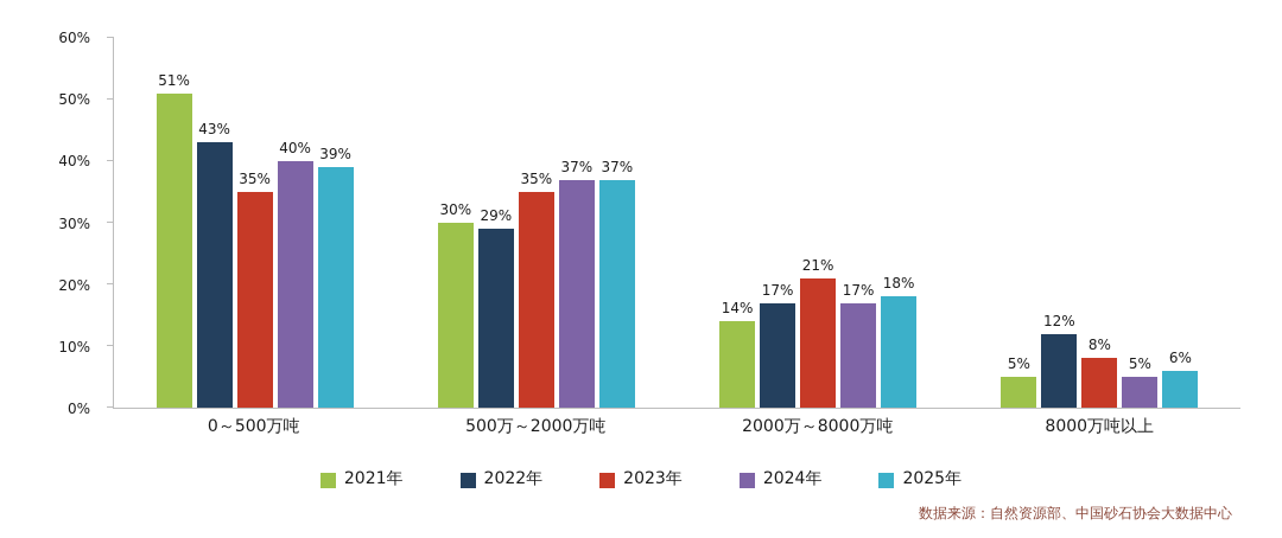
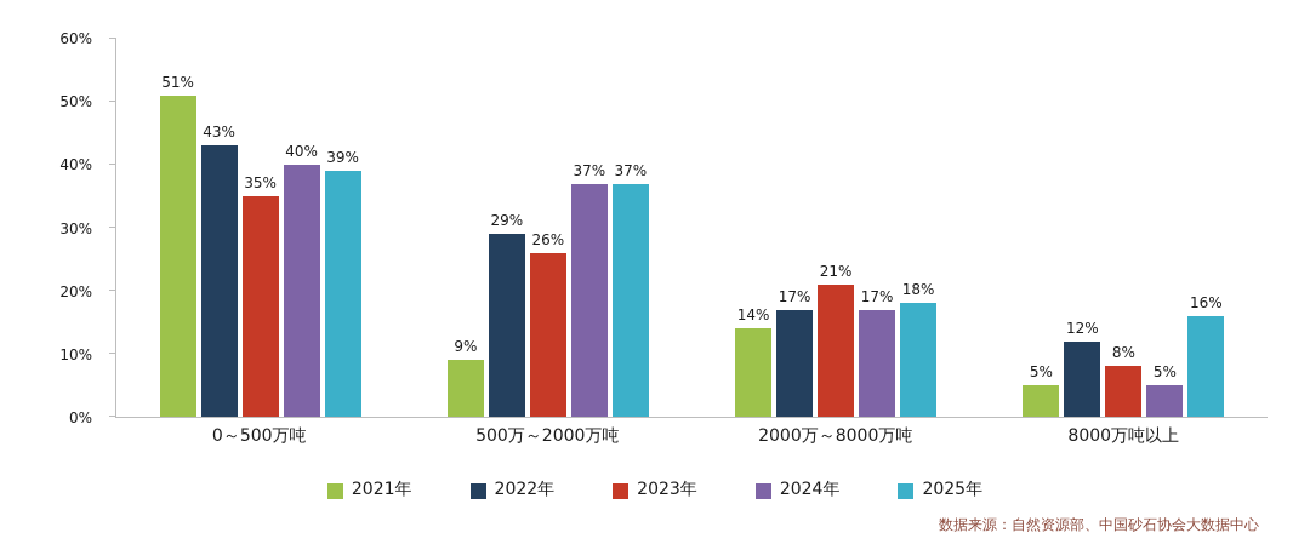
2021年/500万～2000万吨: 30% -> 9%
2023年/500万～2000万吨: 35% -> 26%
2025年/8000万吨以上: 6% -> 16%
